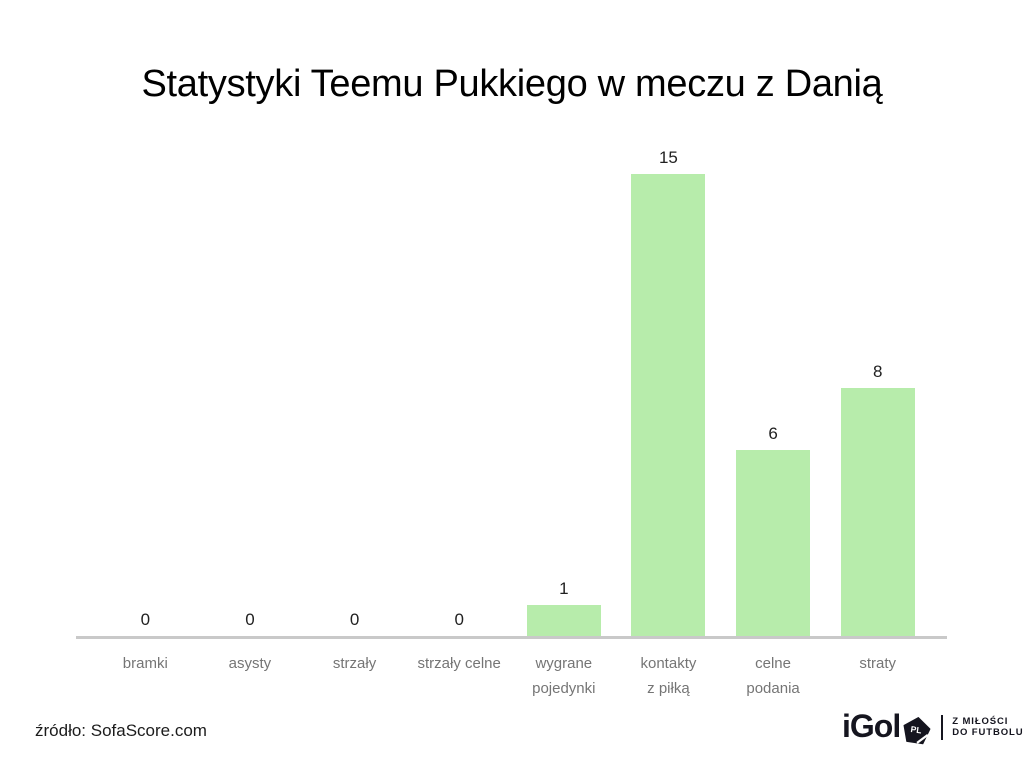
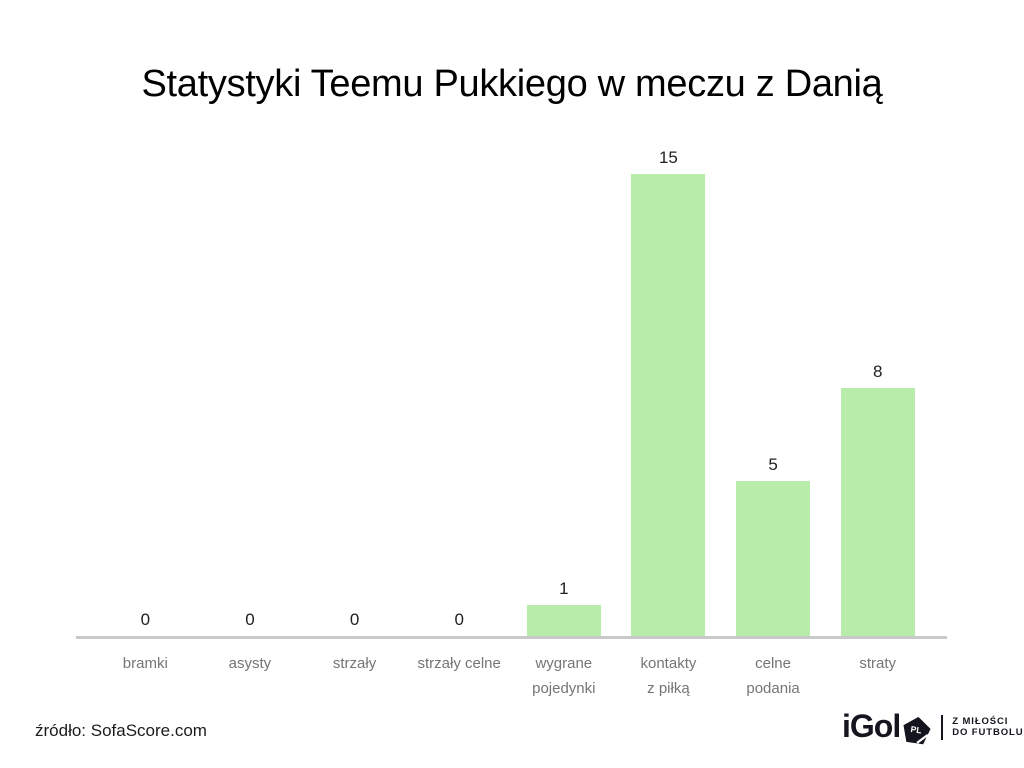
celne podania: 6 -> 5
